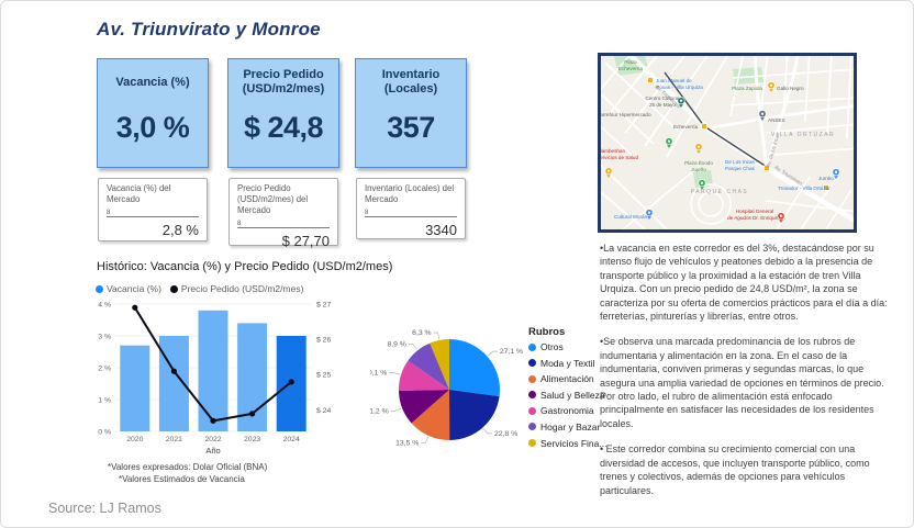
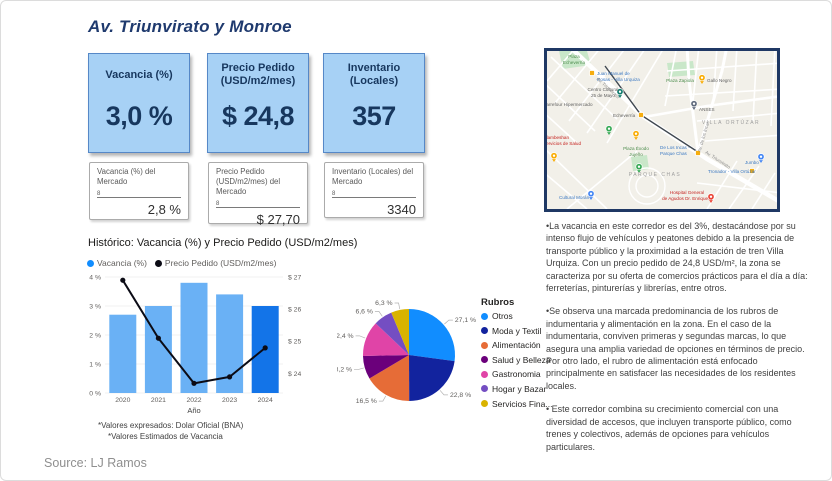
Rubros/Alimentación: 13,5 -> 16,5
Rubros/Salud y Belleza: 11,2 -> 8,2
Rubros/Gastronomia: 10,1 -> 12,4
Rubros/Hogar y Bazar: 8,9 -> 6,6
